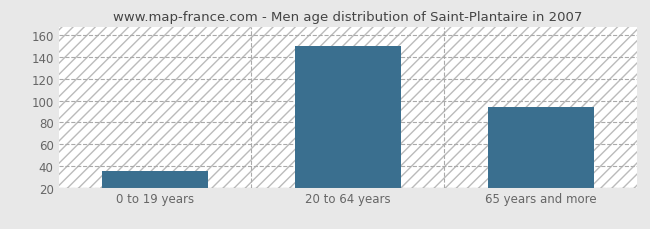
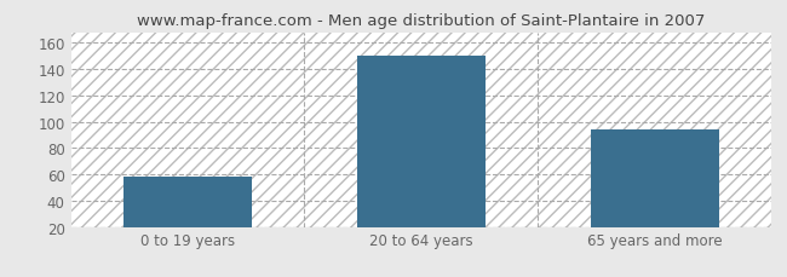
0 to 19 years: 35 -> 58
